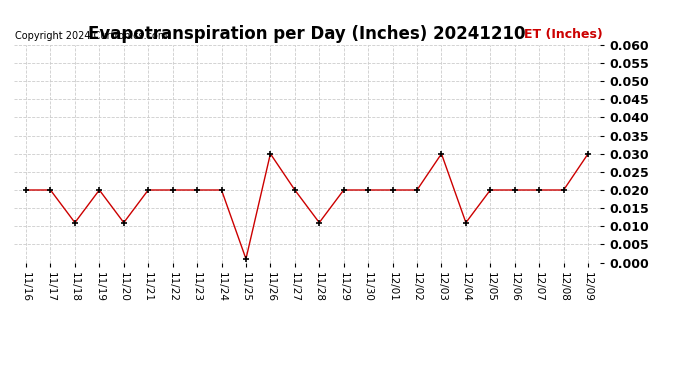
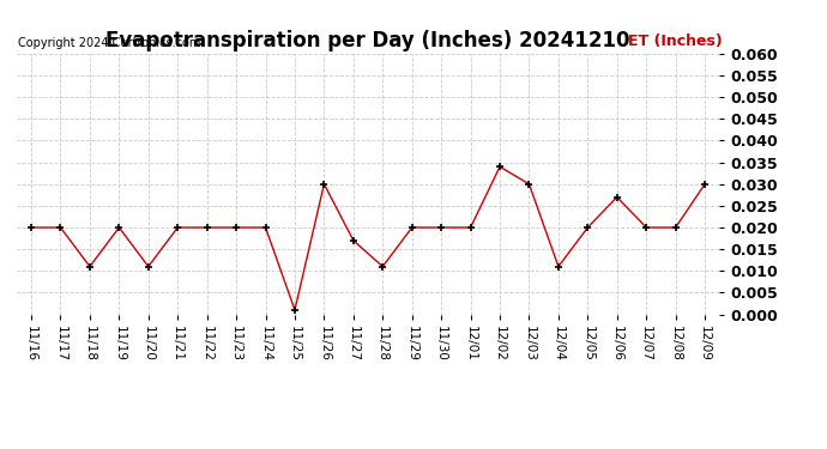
11/27: 0.020 -> 0.017
12/02: 0.020 -> 0.034
12/06: 0.020 -> 0.027
